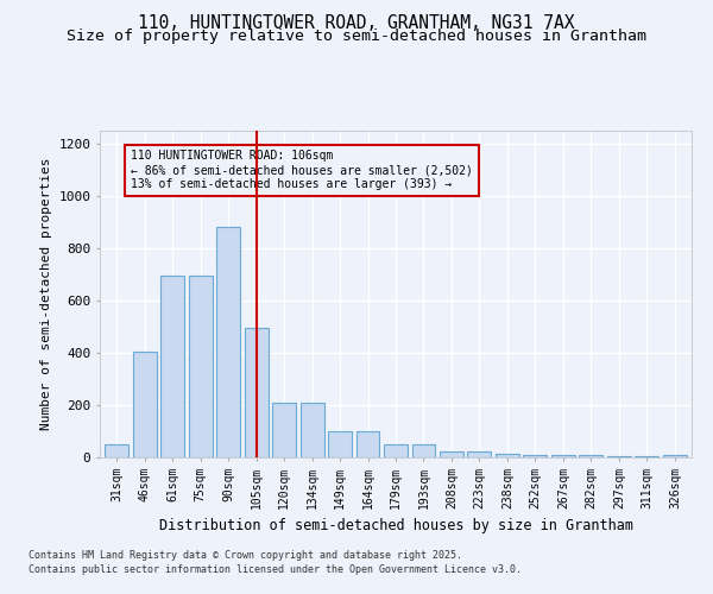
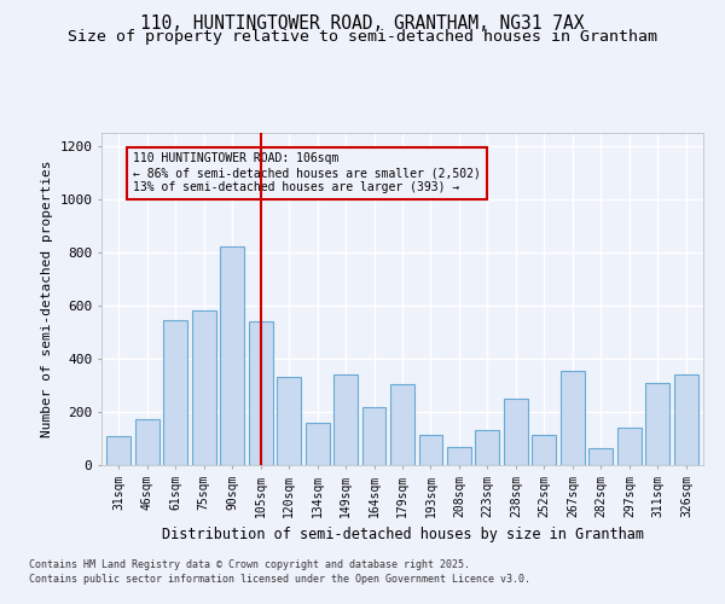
31sqm: 50 -> 110
46sqm: 405 -> 175
61sqm: 695 -> 545
75sqm: 695 -> 580
90sqm: 880 -> 825
105sqm: 495 -> 540
120sqm: 210 -> 330
134sqm: 210 -> 160
149sqm: 100 -> 340
164sqm: 100 -> 220
179sqm: 50 -> 305
193sqm: 50 -> 115
208sqm: 25 -> 70
223sqm: 25 -> 130
238sqm: 15 -> 250
252sqm: 10 -> 115
267sqm: 8 -> 355
282sqm: 8 -> 65
297sqm: 5 -> 140
311sqm: 5 -> 310
326sqm: 10 -> 340
